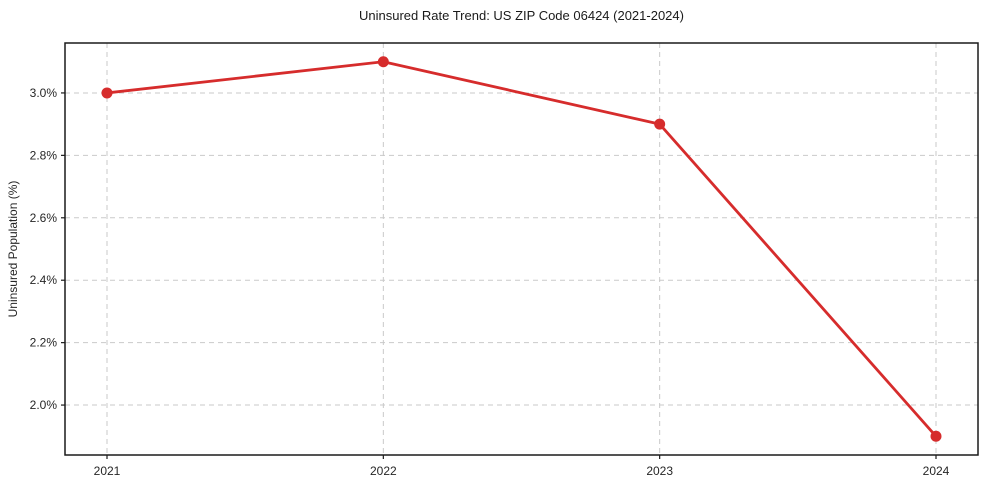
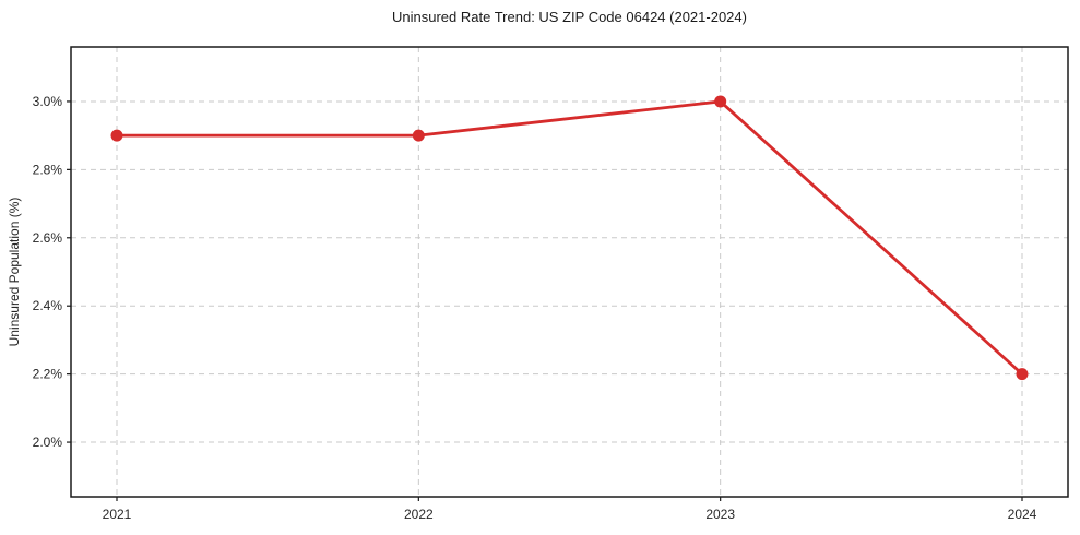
2021: 3.0% -> 2.9%
2022: 3.1% -> 2.9%
2023: 2.9% -> 3.0%
2024: 1.9% -> 2.2%
